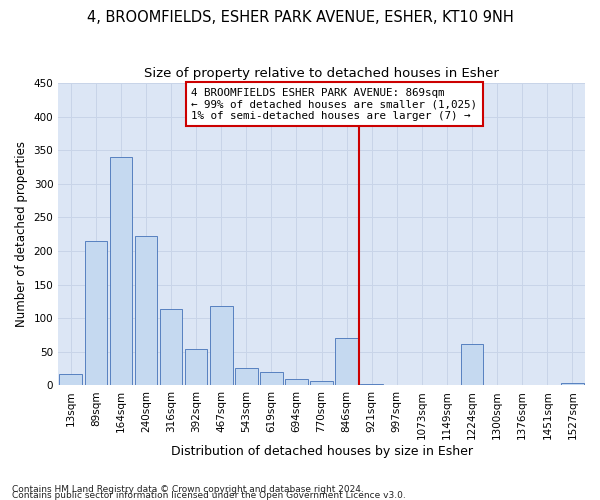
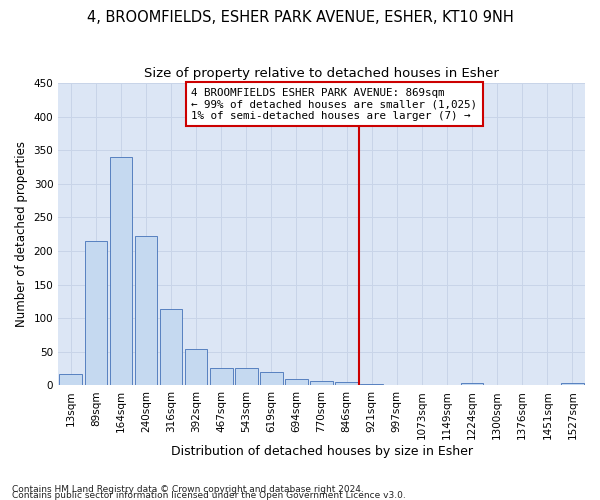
467sqm: 118 -> 26
846sqm: 70 -> 5
1224sqm: 62 -> 3
